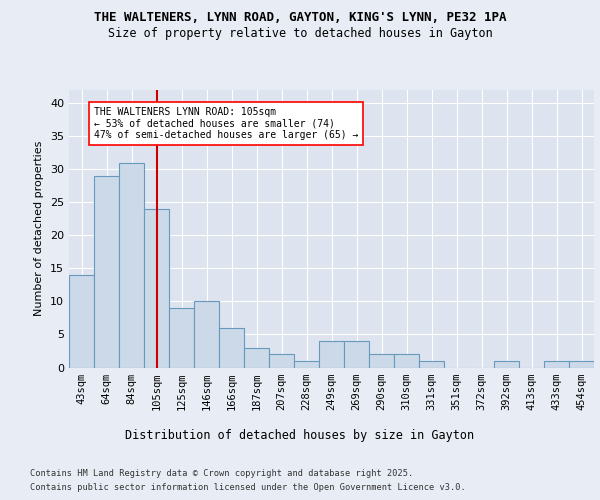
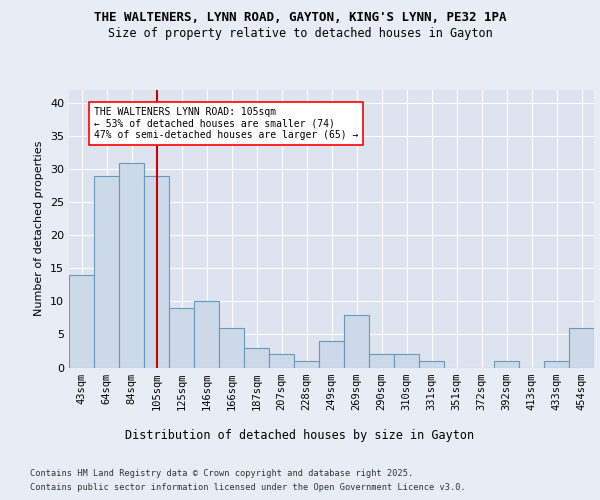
105sqm: 24 -> 29
269sqm: 4 -> 8
454sqm: 1 -> 6
